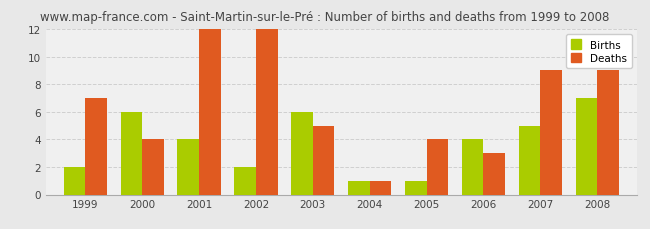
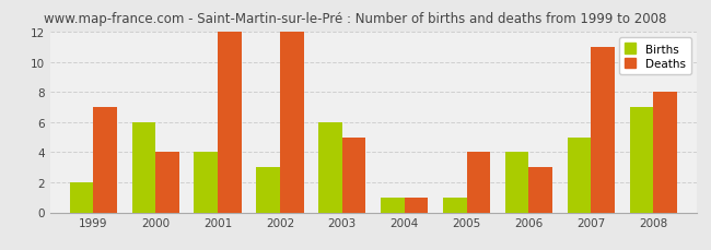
Births/2002: 2 -> 3
Deaths/2007: 9 -> 11
Deaths/2008: 9 -> 8
